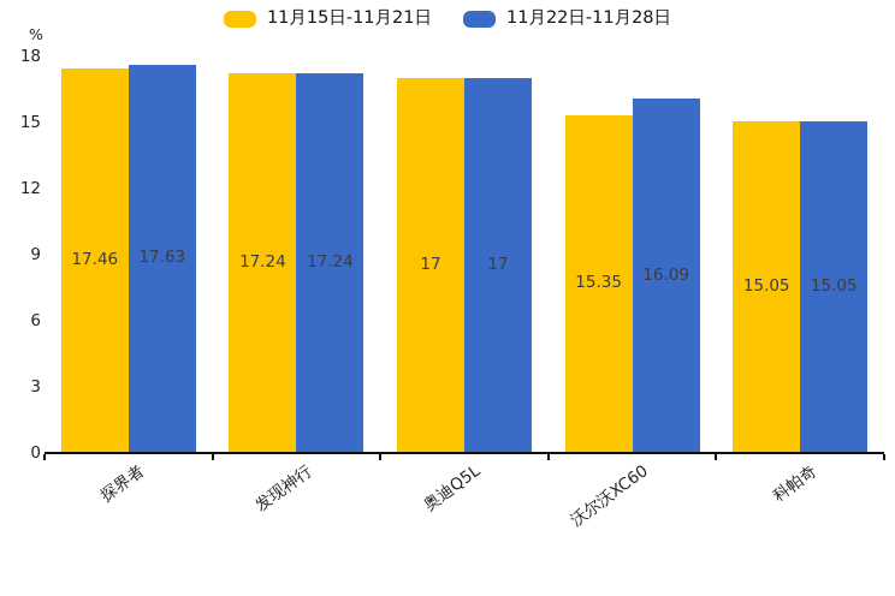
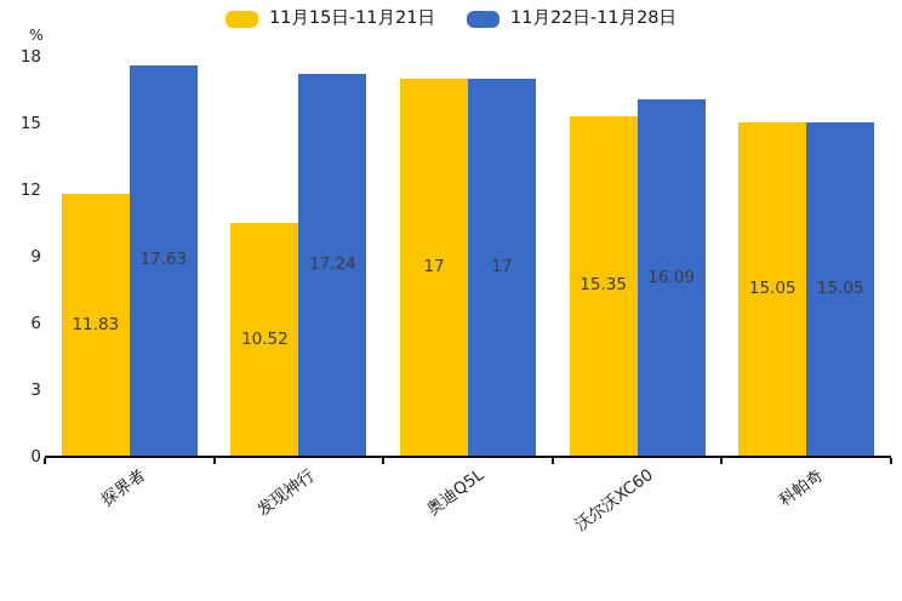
11月15日-11月21日/探界者: 17.46 -> 11.83
11月15日-11月21日/发现神行: 17.24 -> 10.52
